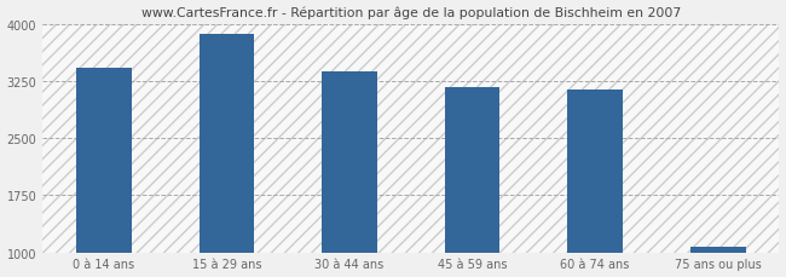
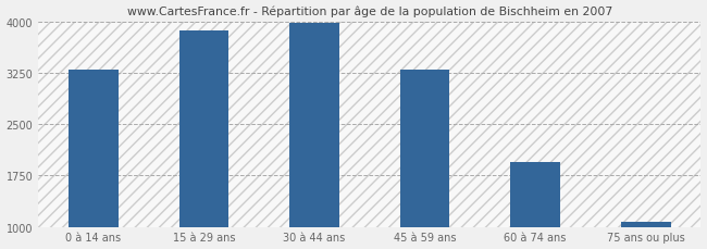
0 à 14 ans: 3420 -> 3300
30 à 44 ans: 3380 -> 3990
45 à 59 ans: 3180 -> 3300
60 à 74 ans: 3140 -> 1950
